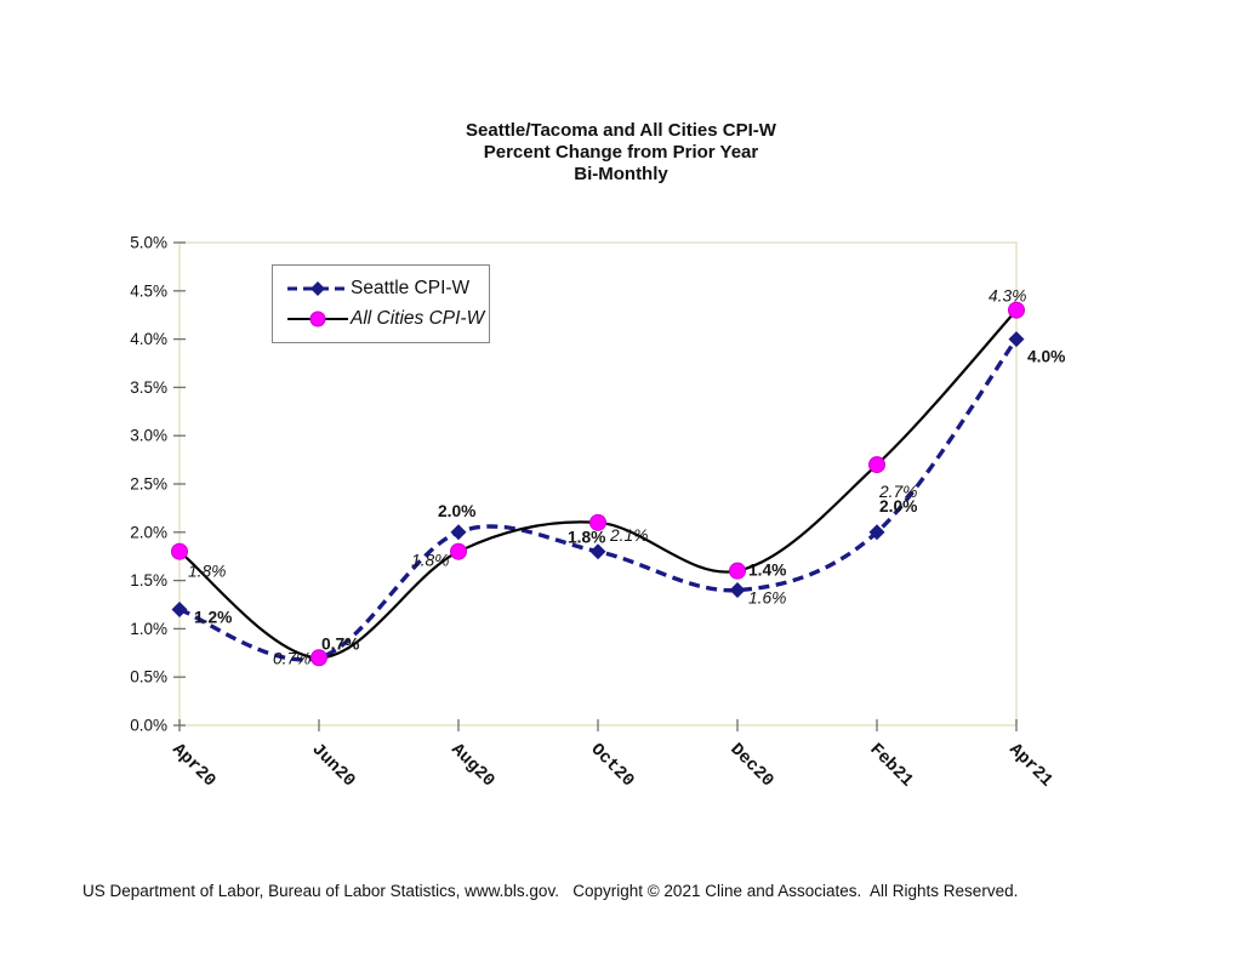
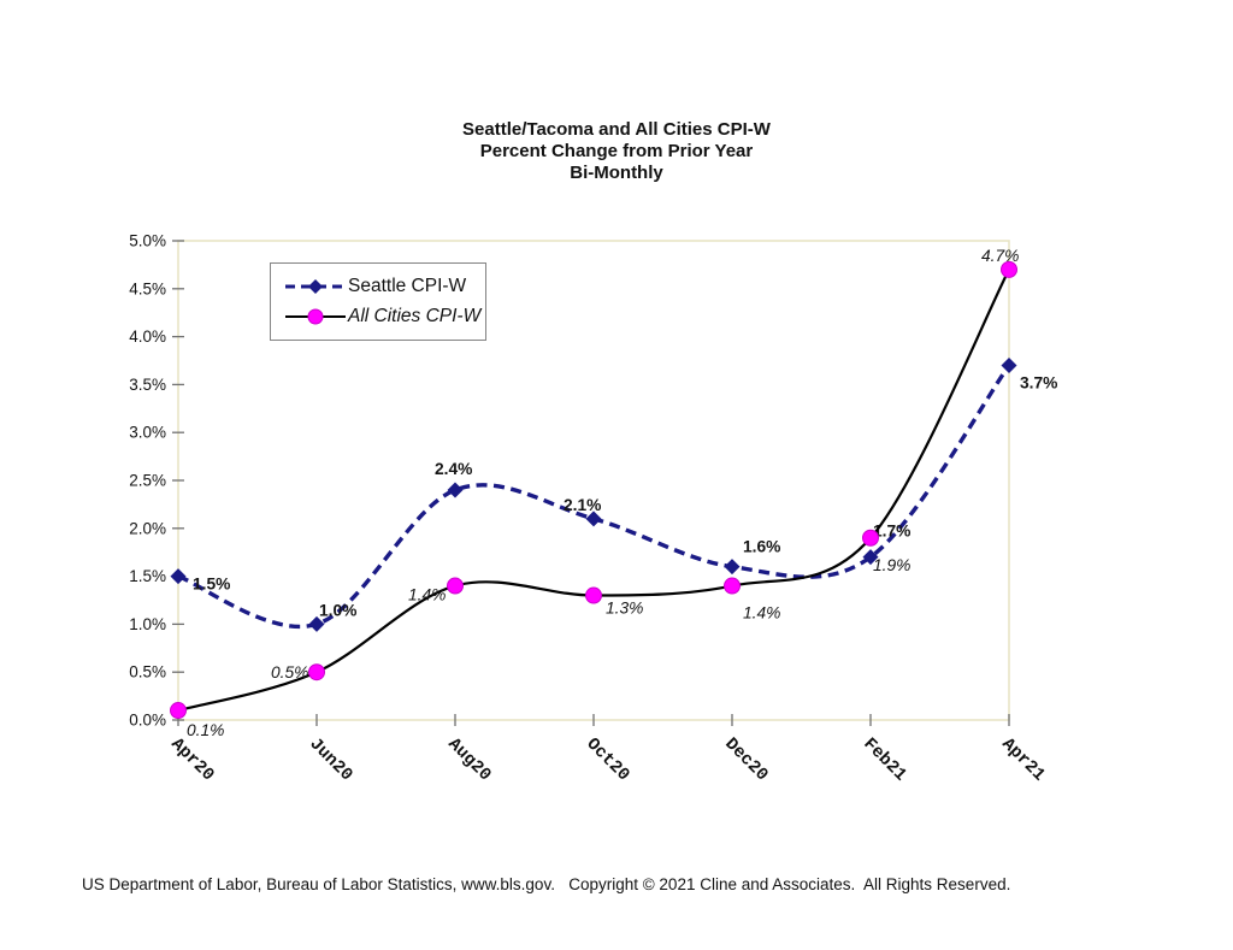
Seattle CPI-W/Apr20: 1.2% -> 1.5%
All Cities CPI-W/Apr20: 1.8% -> 0.1%
Seattle CPI-W/Jun20: 0.7% -> 1.0%
All Cities CPI-W/Jun20: 0.7% -> 0.5%
Seattle CPI-W/Aug20: 2.0% -> 2.4%
All Cities CPI-W/Aug20: 1.8% -> 1.4%
Seattle CPI-W/Oct20: 1.8% -> 2.1%
All Cities CPI-W/Oct20: 2.1% -> 1.3%
Seattle CPI-W/Dec20: 1.4% -> 1.6%
All Cities CPI-W/Dec20: 1.6% -> 1.4%
Seattle CPI-W/Feb21: 2.0% -> 1.7%
All Cities CPI-W/Feb21: 2.7% -> 1.9%
Seattle CPI-W/Apr21: 4.0% -> 3.7%
All Cities CPI-W/Apr21: 4.3% -> 4.7%
